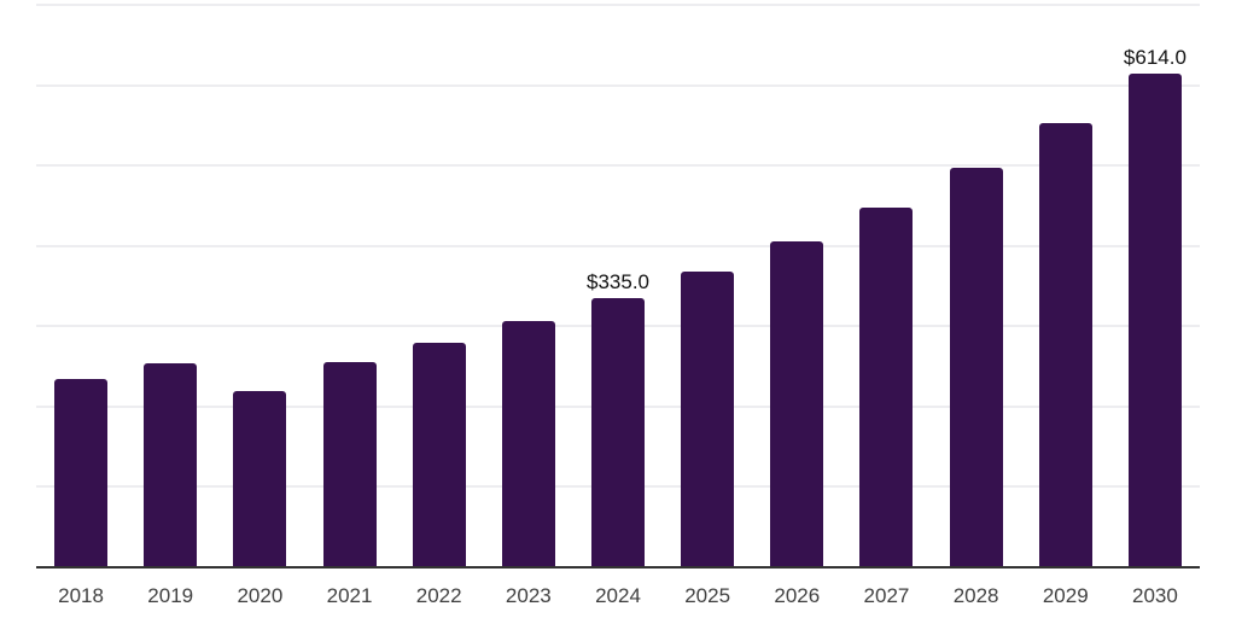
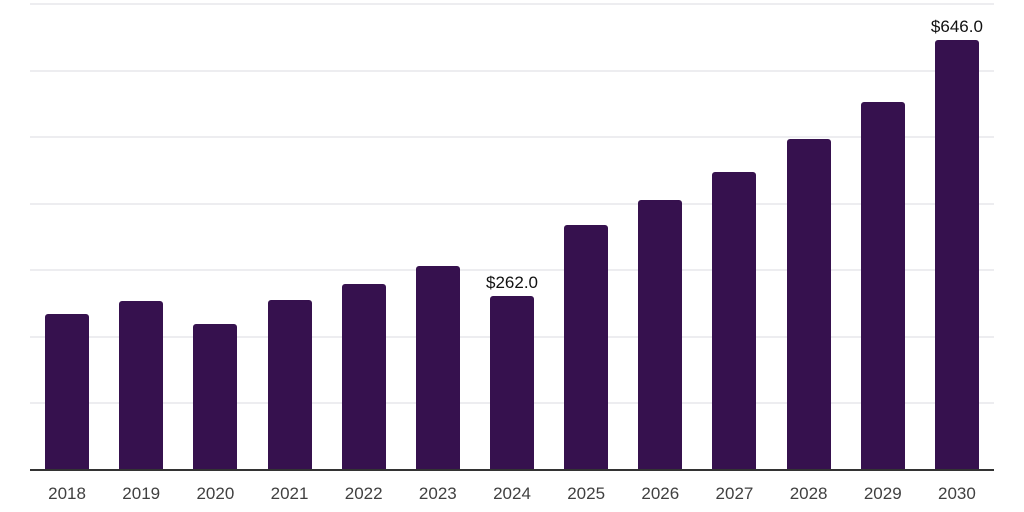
2024: $335.0 -> $262.0
2030: $614.0 -> $646.0
